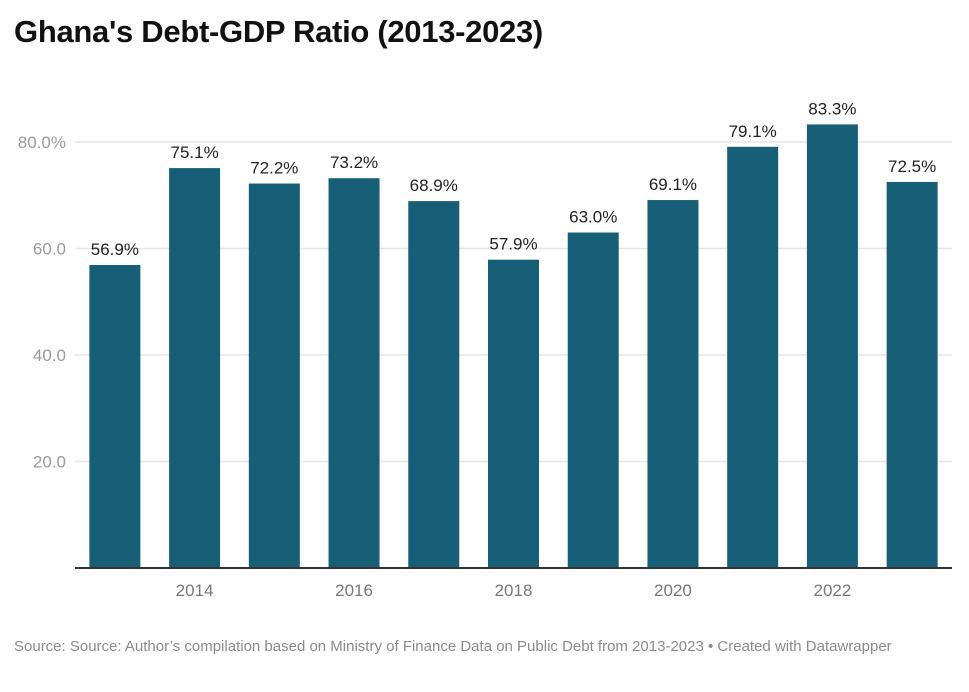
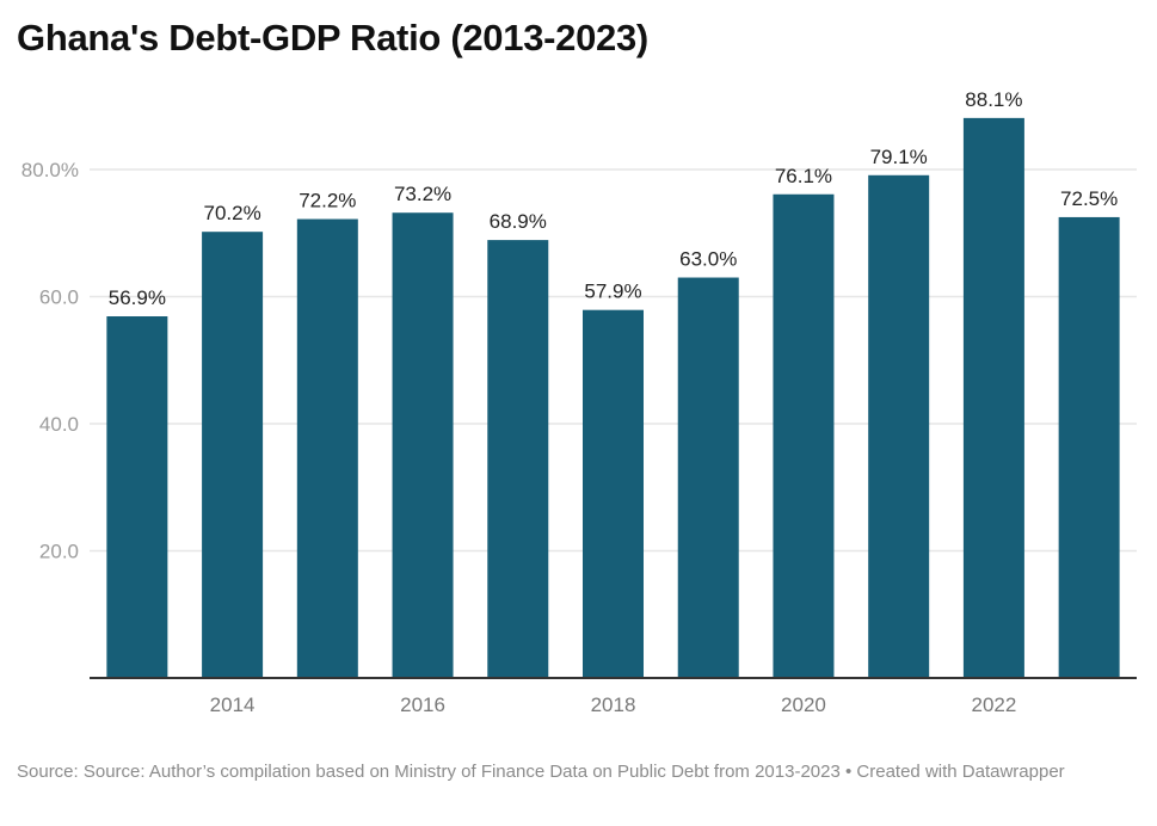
2014: 75.1% -> 70.2%
2020: 69.1% -> 76.1%
2022: 83.3% -> 88.1%
